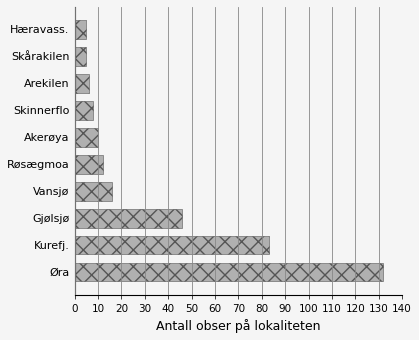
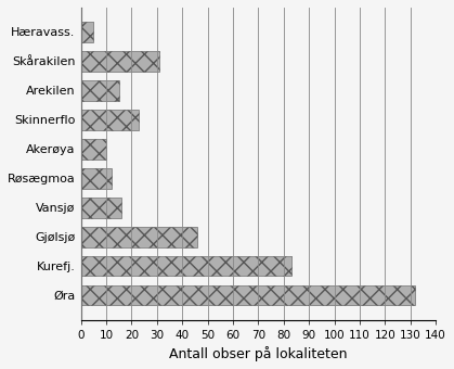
Skårakilen: 5 -> 31
Arekilen: 6 -> 15
Skinnerflo: 8 -> 23
